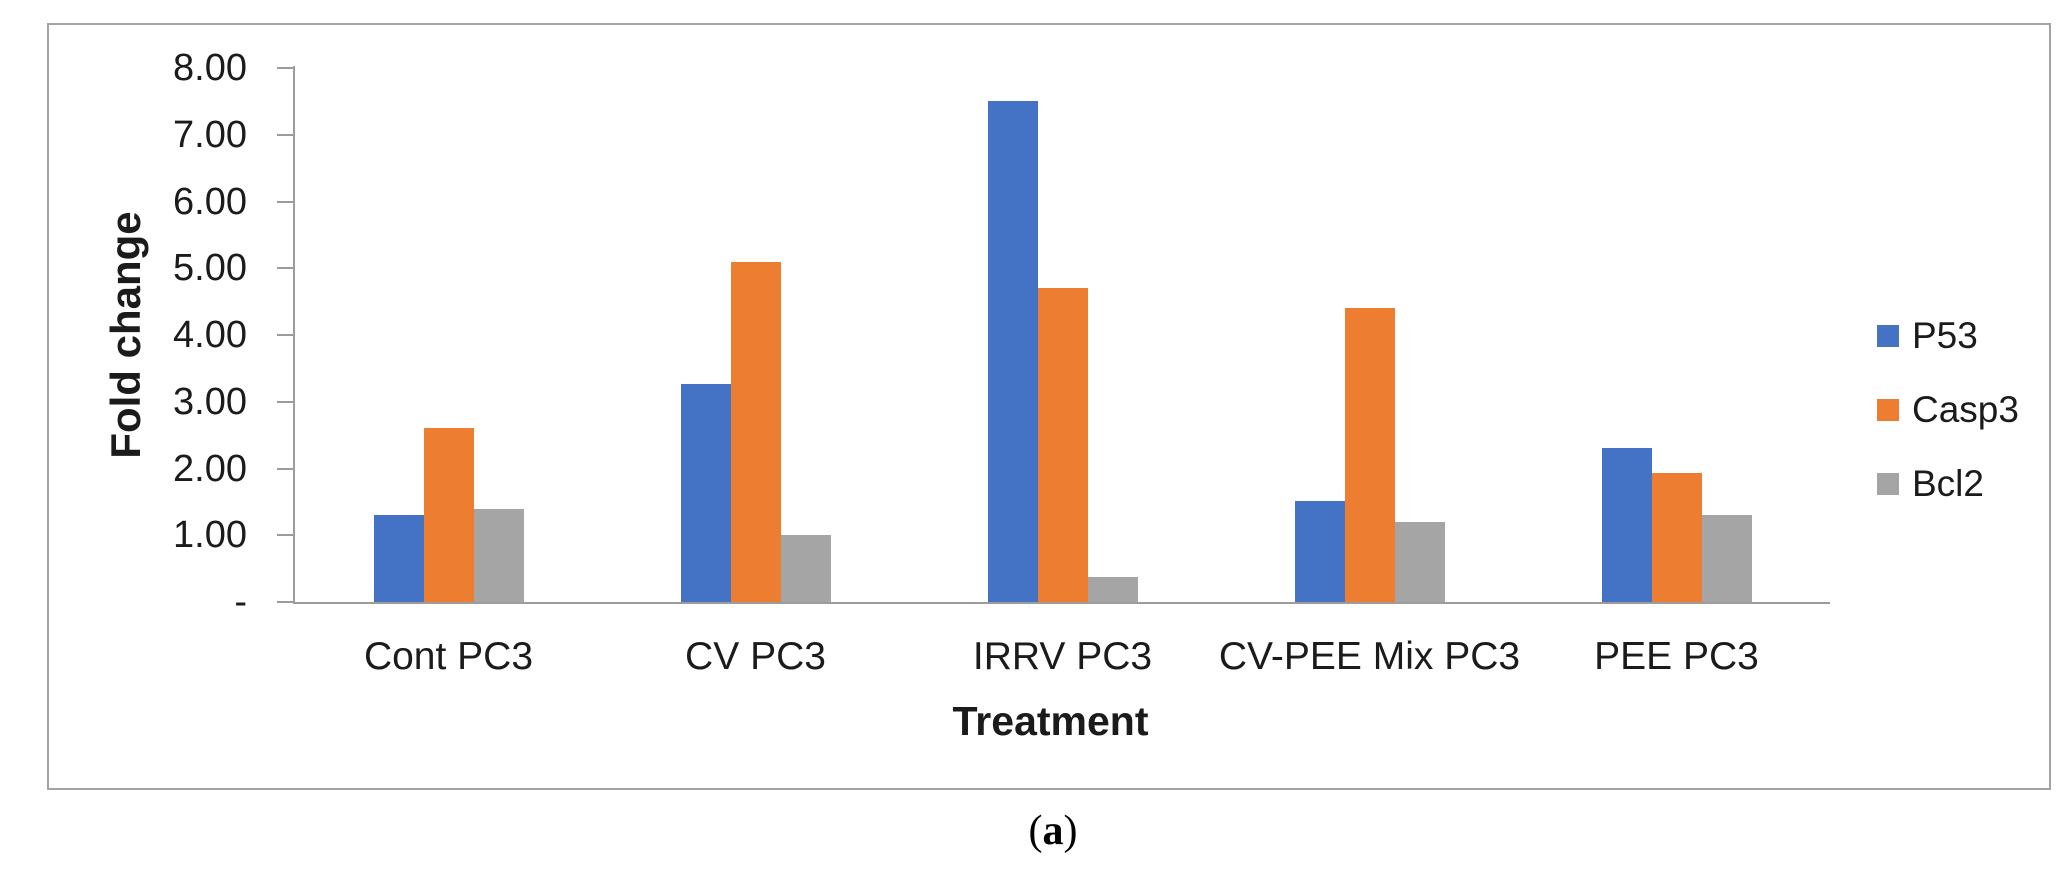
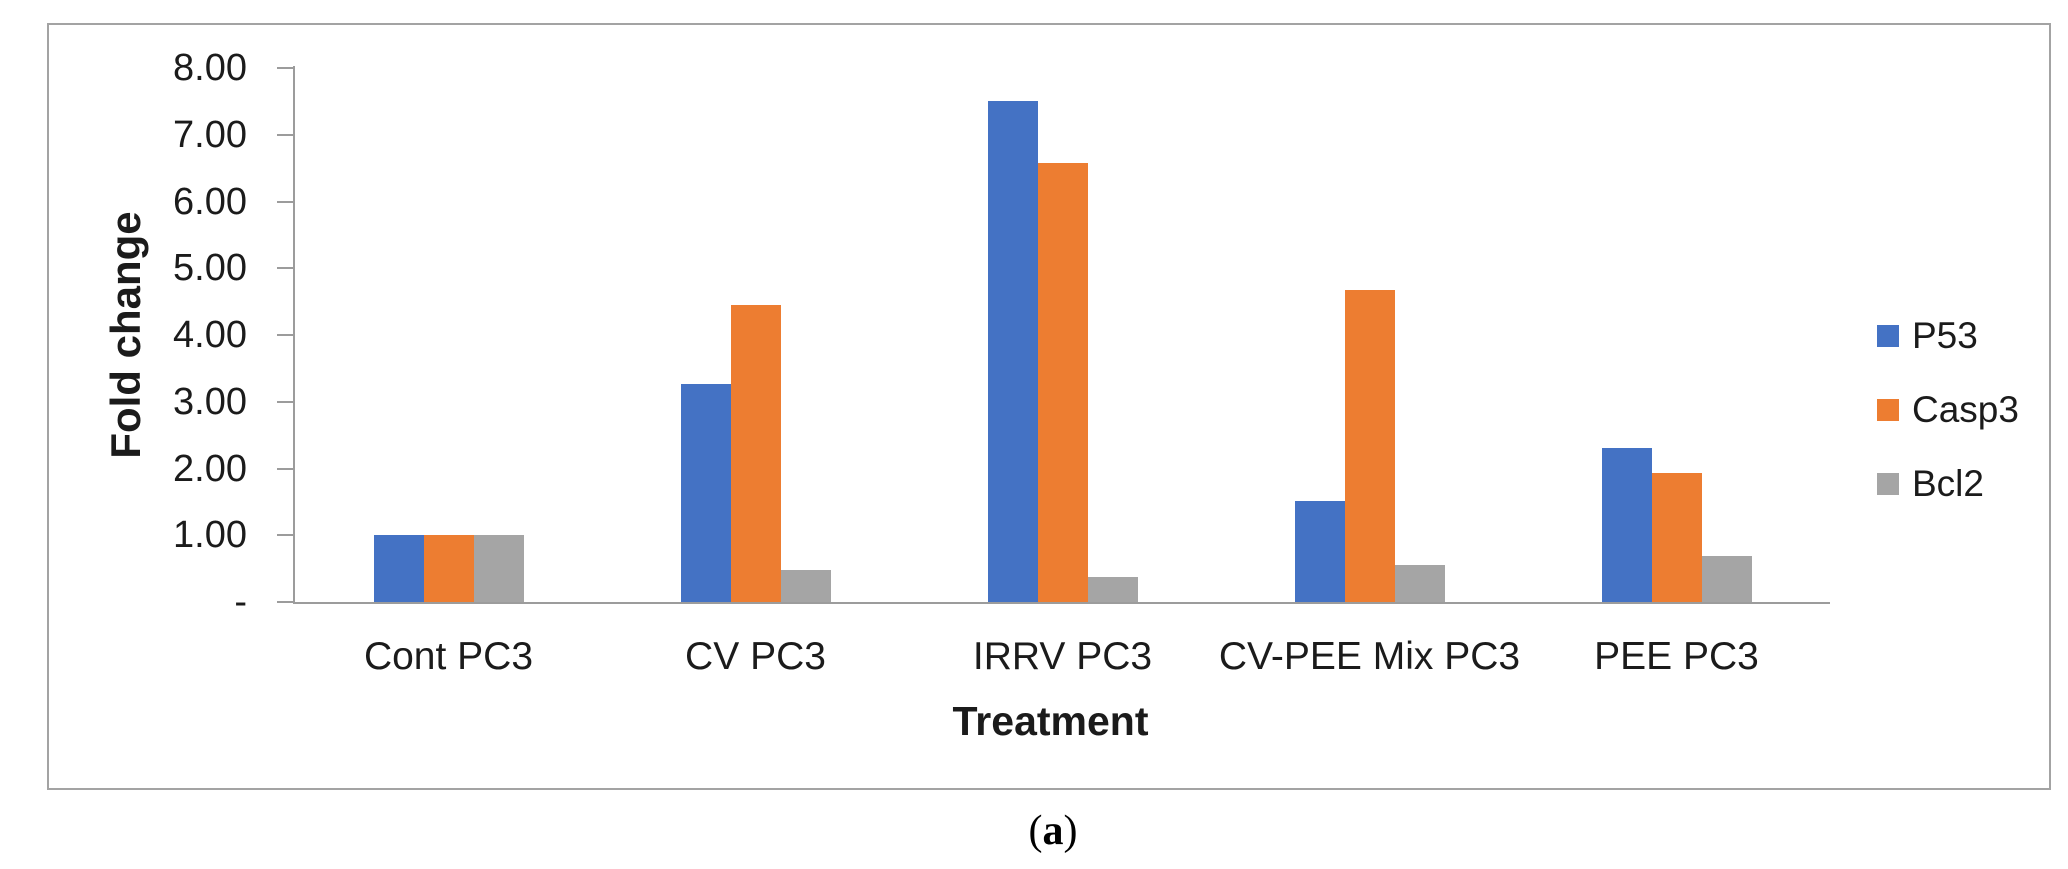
P53/Cont PC3: 1.3 -> 1.0
Casp3/Cont PC3: 2.6 -> 1.0
Bcl2/Cont PC3: 1.4 -> 1.0
Casp3/CV PC3: 5.1 -> 4.5
Bcl2/CV PC3: 1.0 -> 0.5
Casp3/IRRV PC3: 4.7 -> 6.6
Casp3/CV-PEE Mix PC3: 4.4 -> 4.7
Bcl2/CV-PEE Mix PC3: 1.2 -> 0.6
Bcl2/PEE PC3: 1.3 -> 0.7
